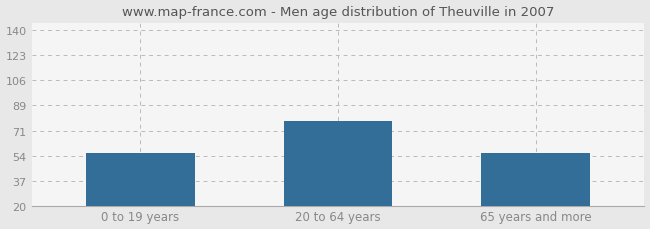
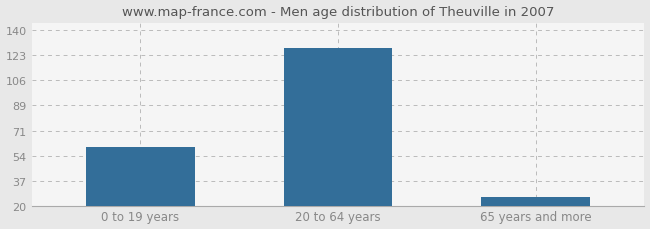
0 to 19 years: 56 -> 60
20 to 64 years: 78 -> 128
65 years and more: 56 -> 26
